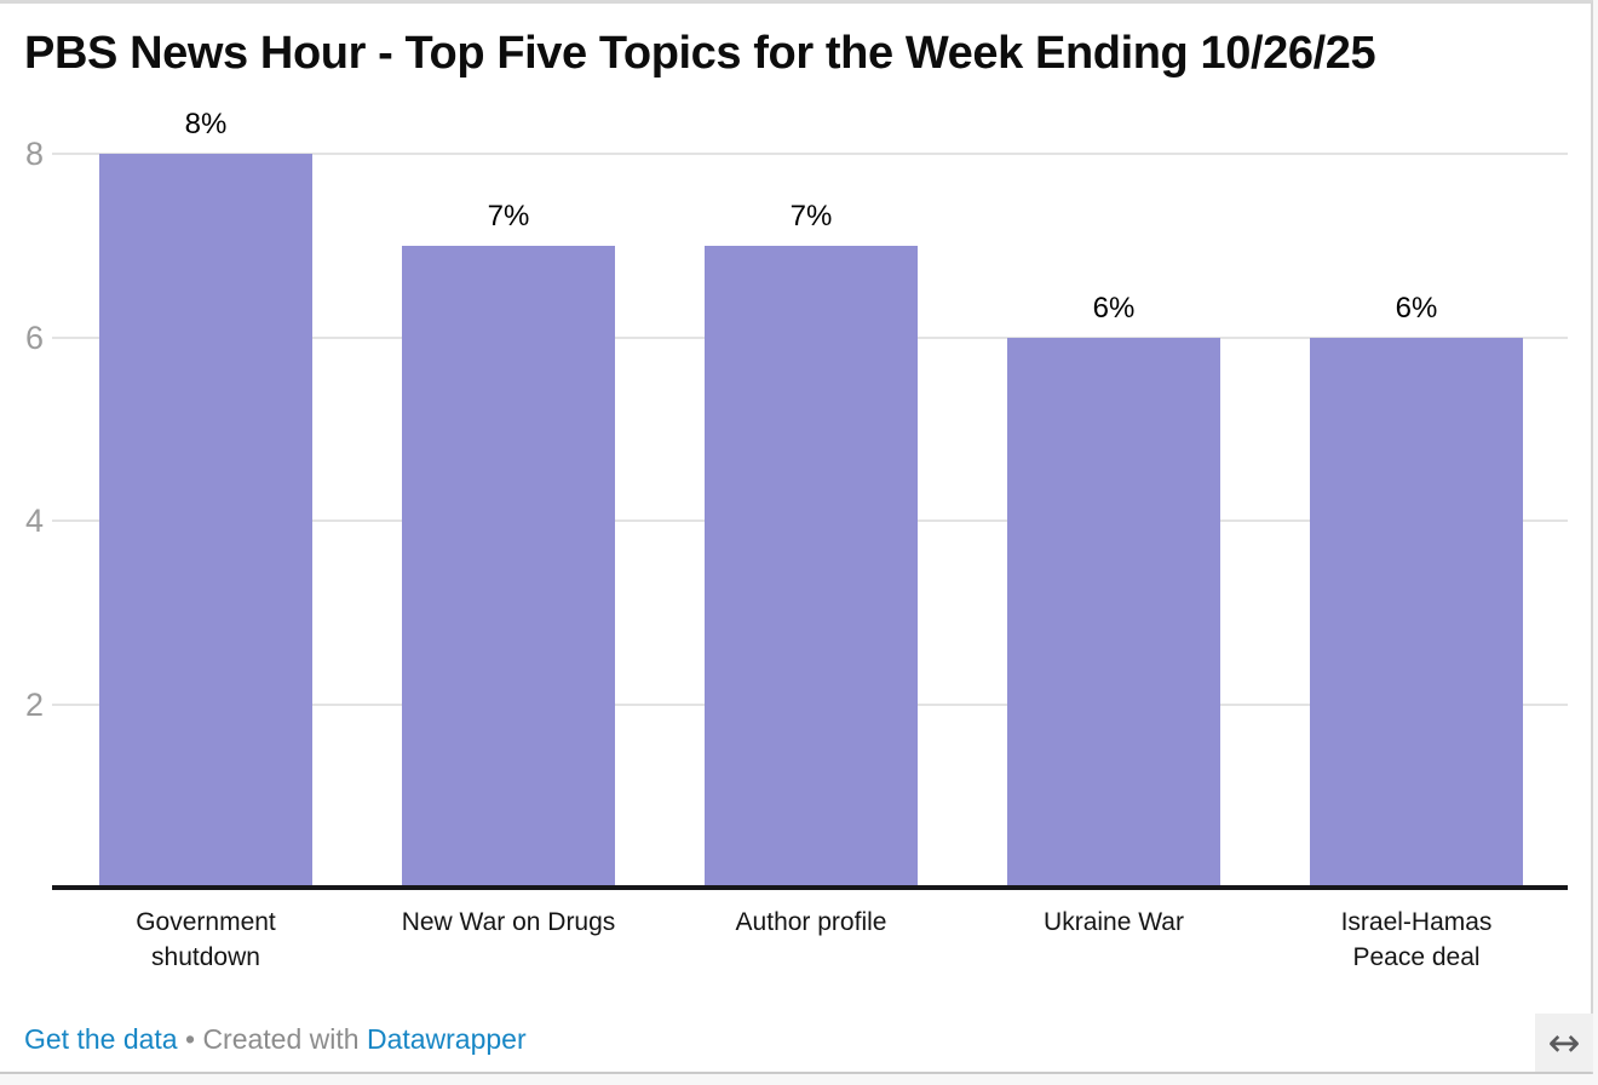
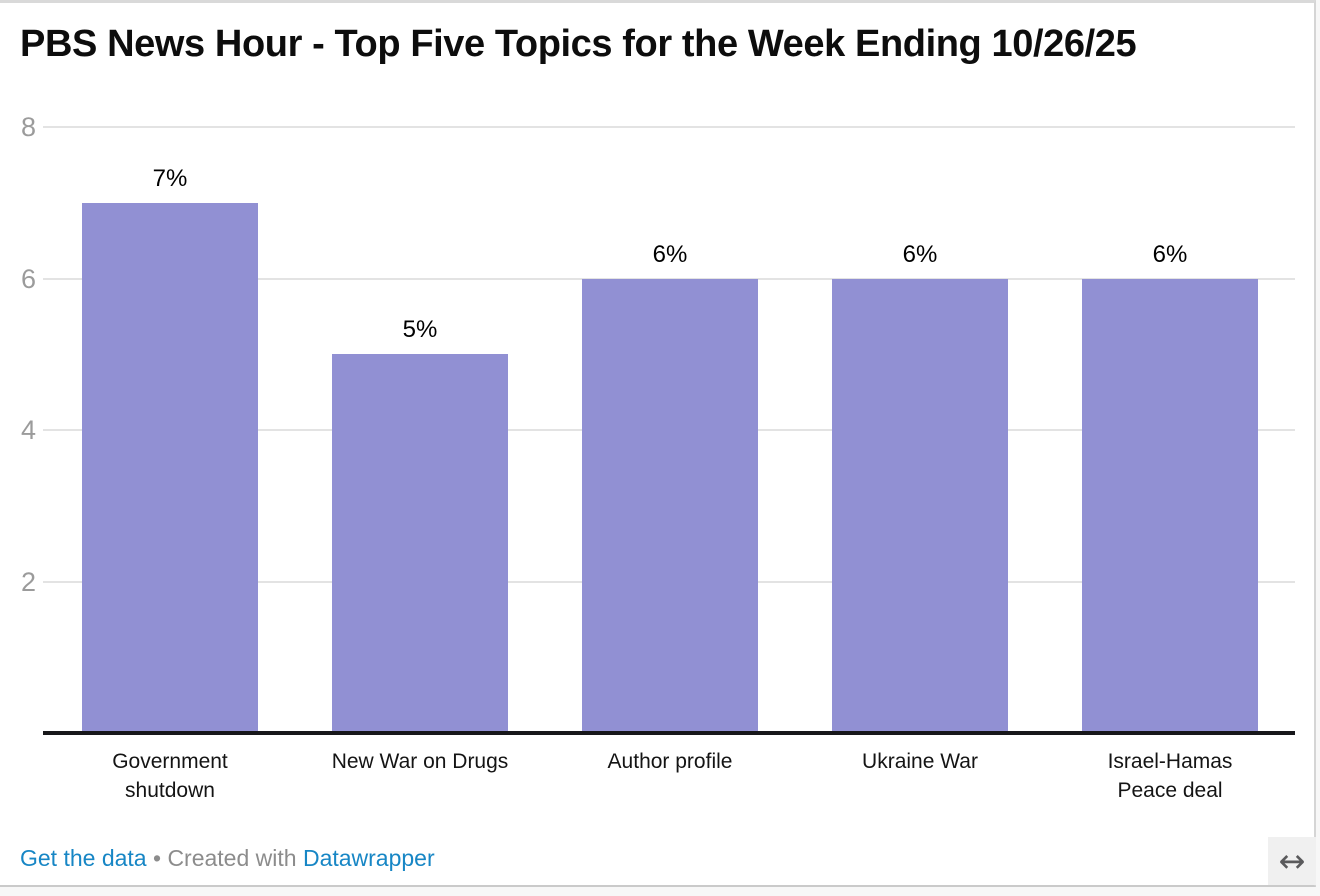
Government shutdown: 8% -> 7%
New War on Drugs: 7% -> 5%
Author profile: 7% -> 6%
